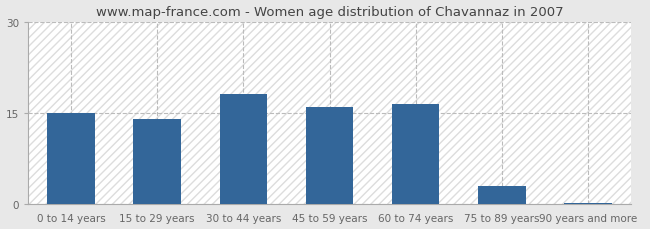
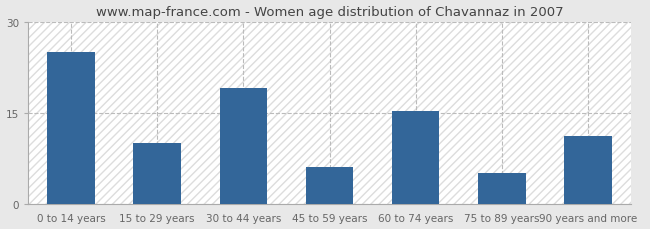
0 to 14 years: 15.0 -> 25.0
15 to 29 years: 14.0 -> 10.0
30 to 44 years: 18.0 -> 19.0
45 to 59 years: 16.0 -> 6.0
60 to 74 years: 16.5 -> 15.2
75 to 89 years: 3.0 -> 5.0
90 years and more: 0.2 -> 11.2
